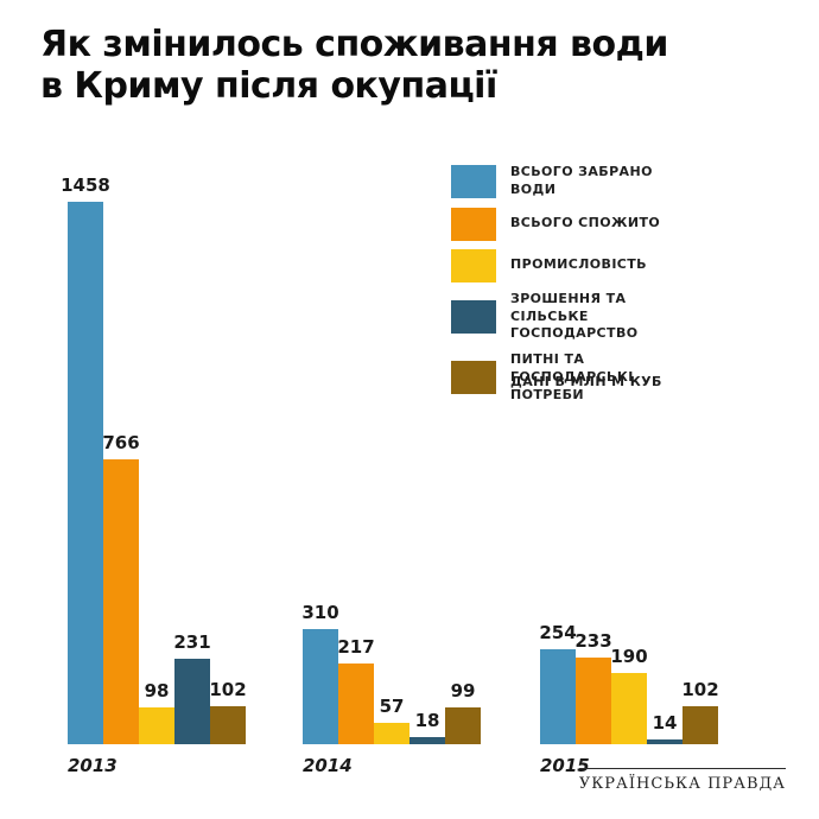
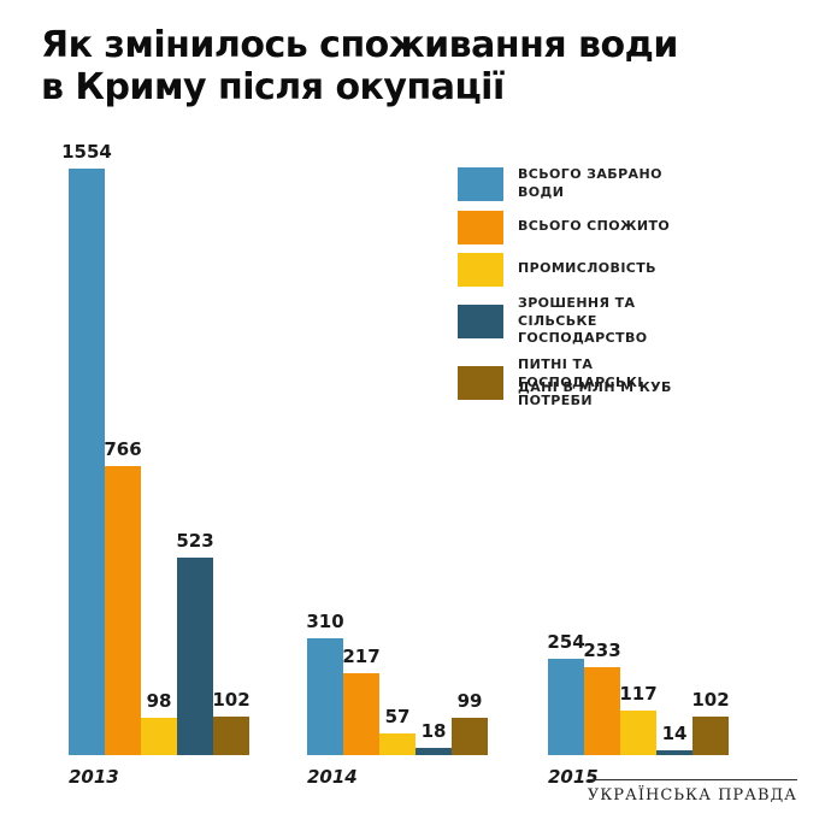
ВСЬОГО ЗАБРАНО ВОДИ/2013: 1458 -> 1554
ЗРОШЕННЯ ТА СІЛЬСЬКЕ ГОСПОДАРСТВО/2013: 231 -> 523
ПРОМИСЛОВІСТЬ/2015: 190 -> 117
